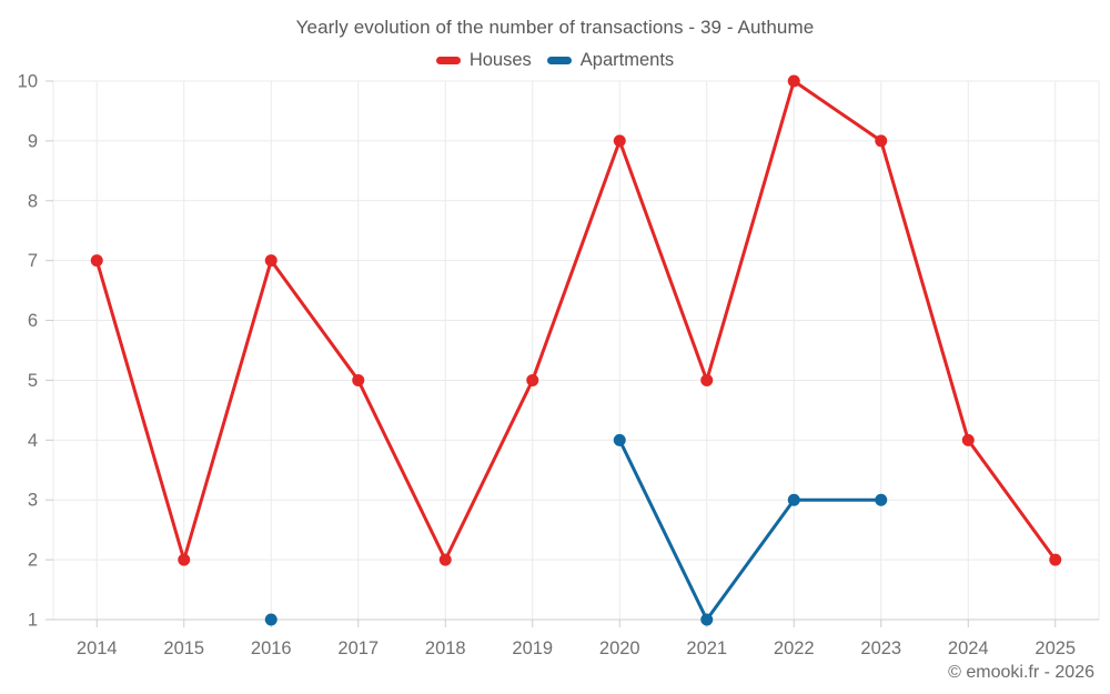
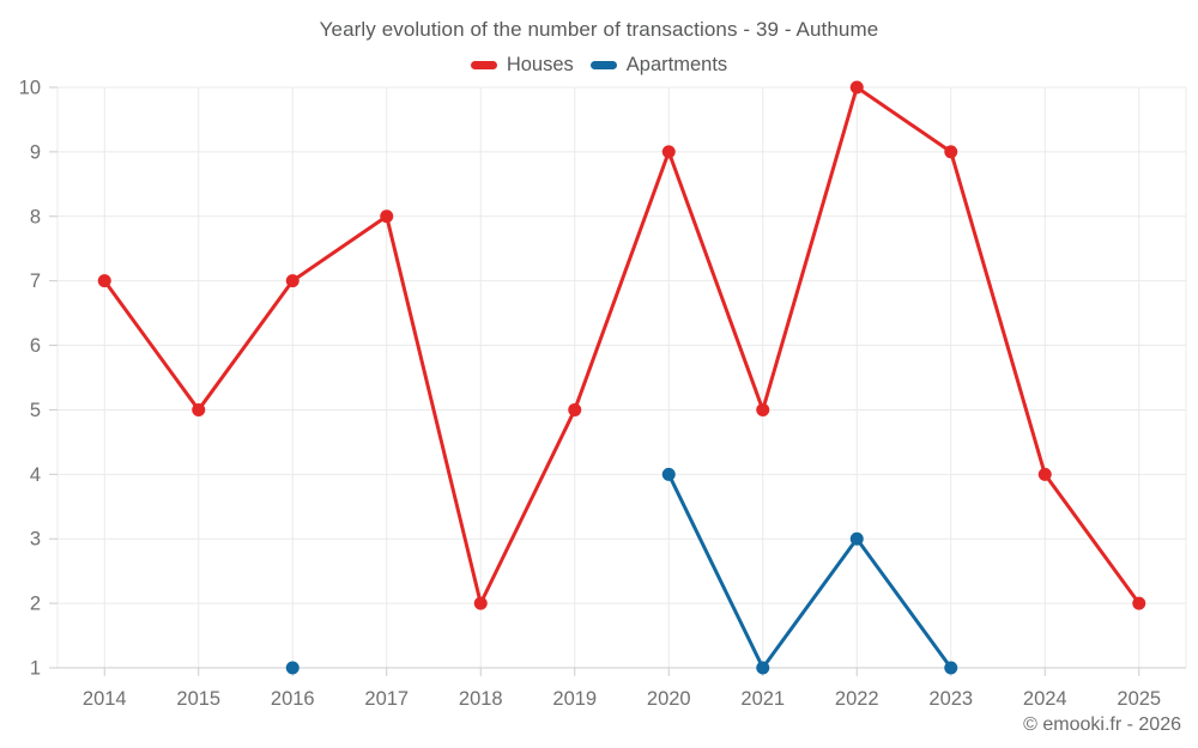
Houses/2015: 2 -> 5
Houses/2017: 5 -> 8
Apartments/2023: 3 -> 1
